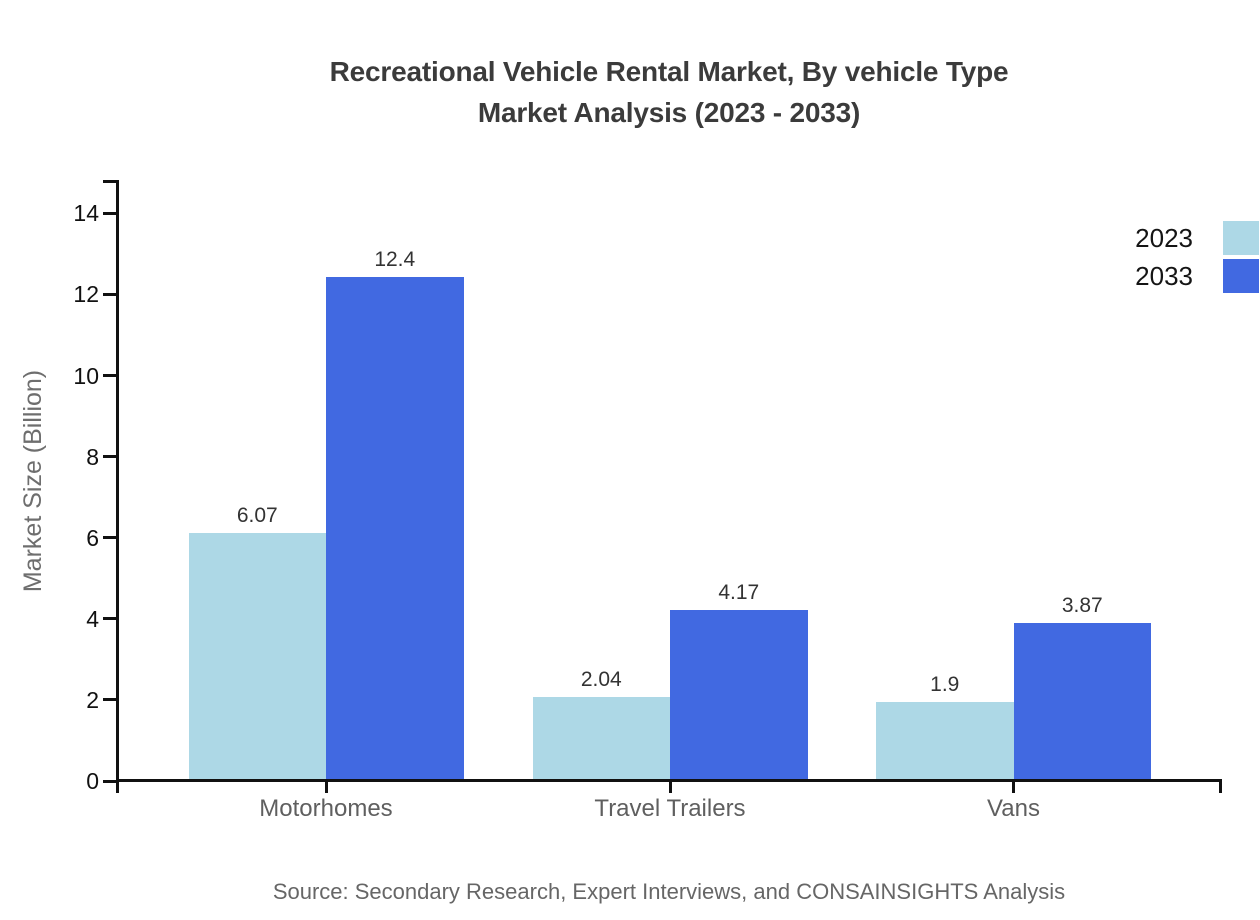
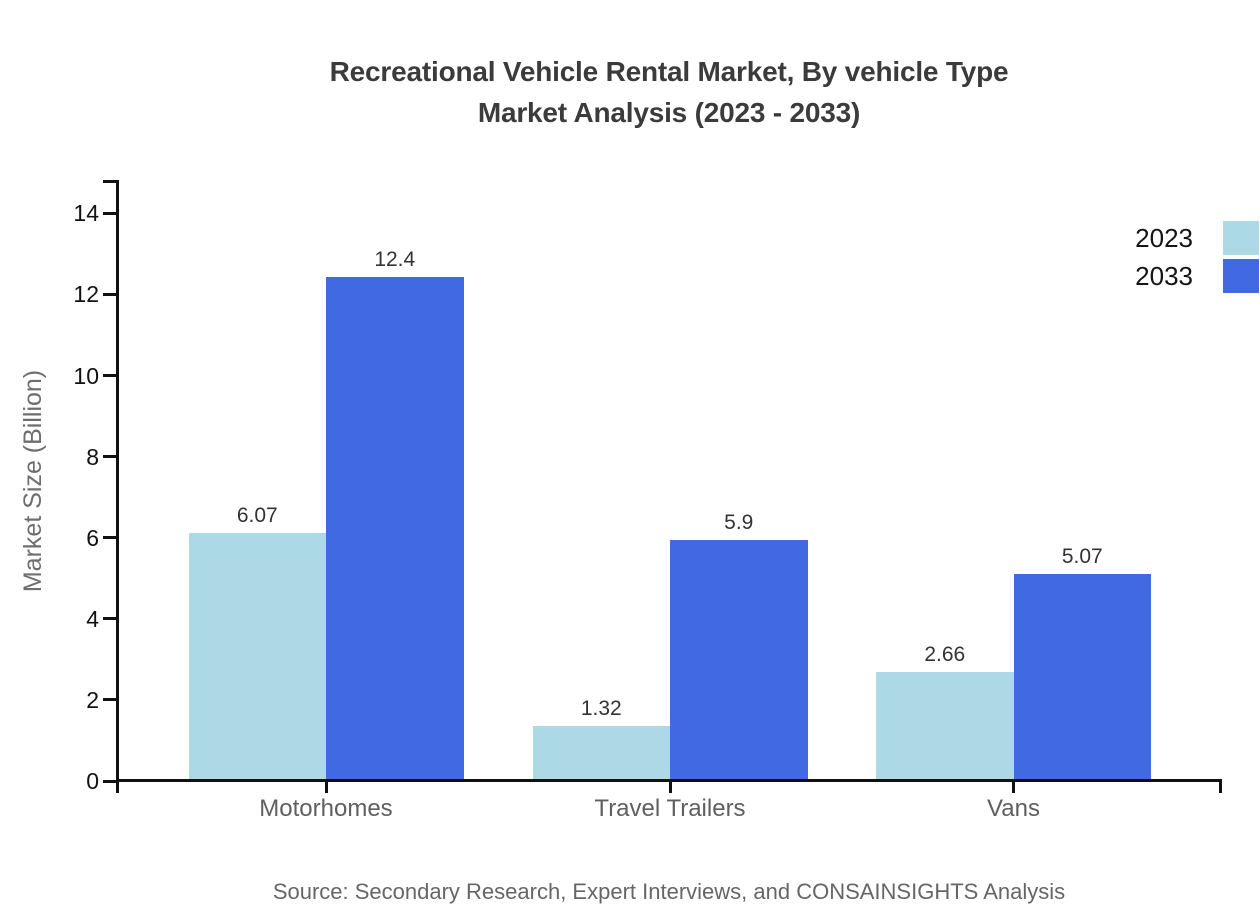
2023/Travel Trailers: 2.04 -> 1.32
2033/Travel Trailers: 4.17 -> 5.9
2023/Vans: 1.9 -> 2.66
2033/Vans: 3.87 -> 5.07
